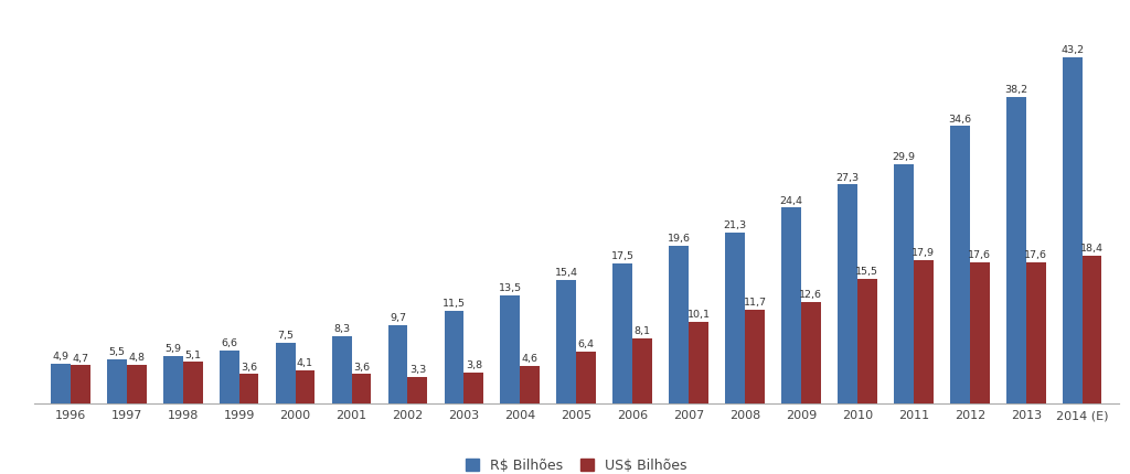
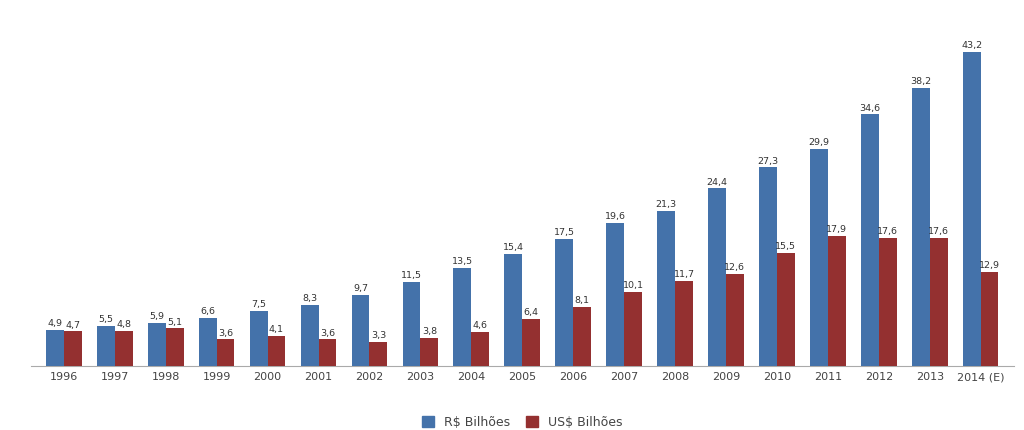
US$ Bilhões/2014 (E): 18,4 -> 12,9
